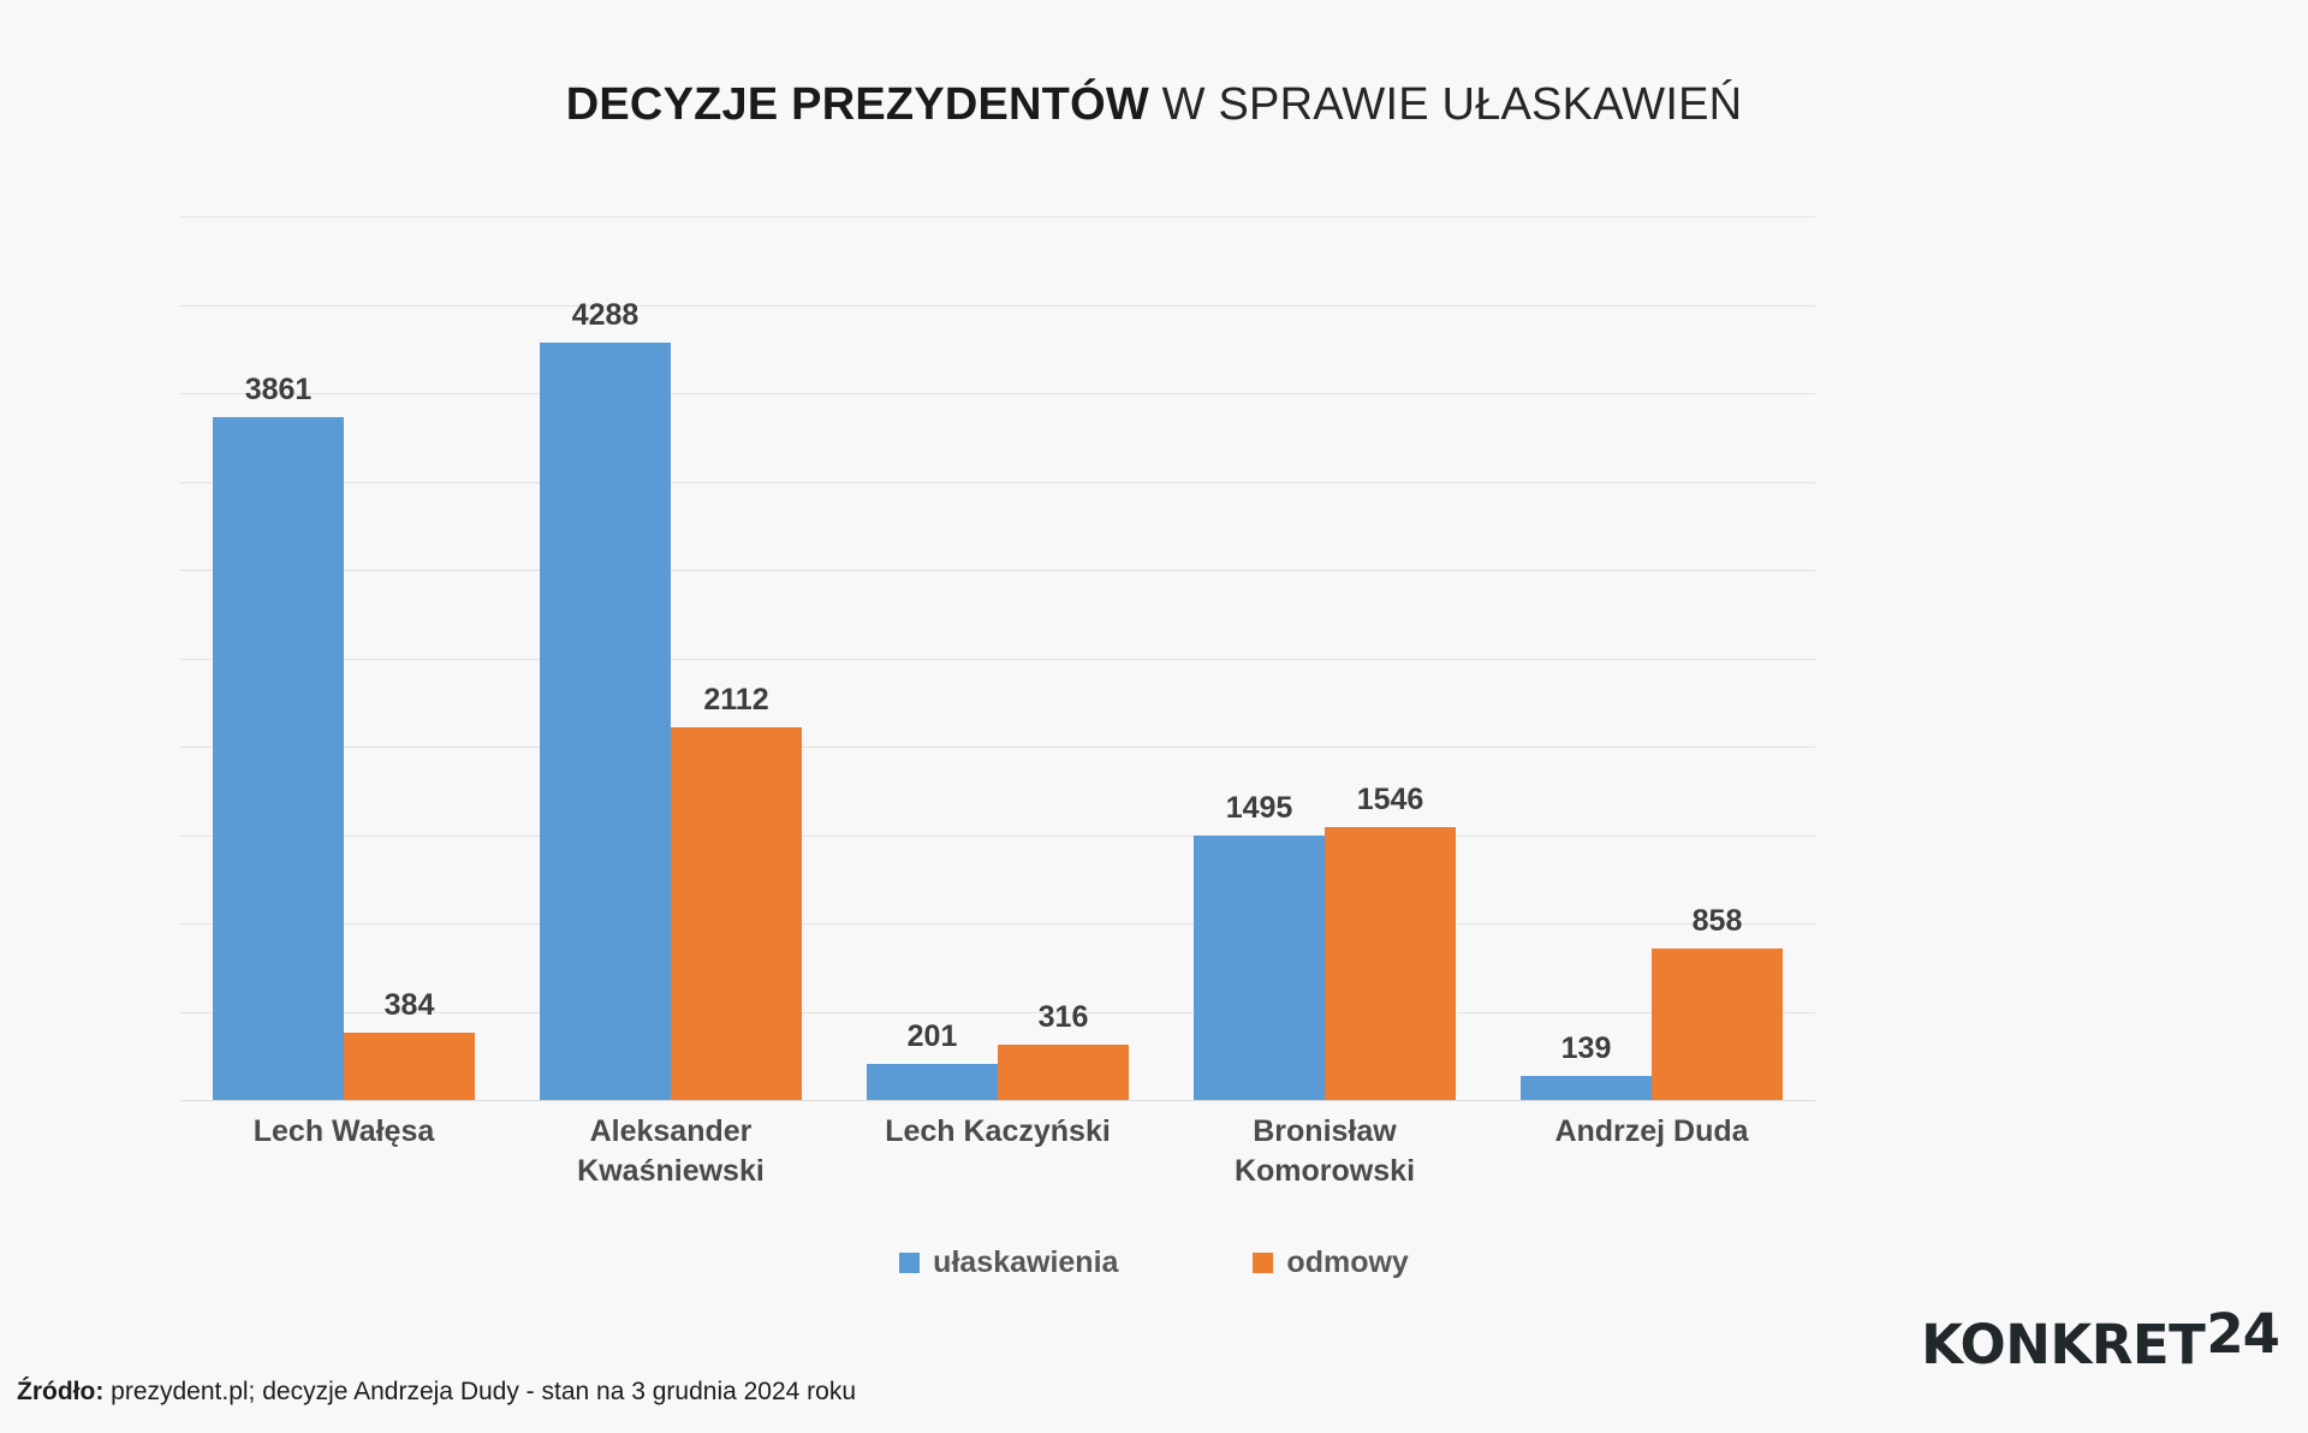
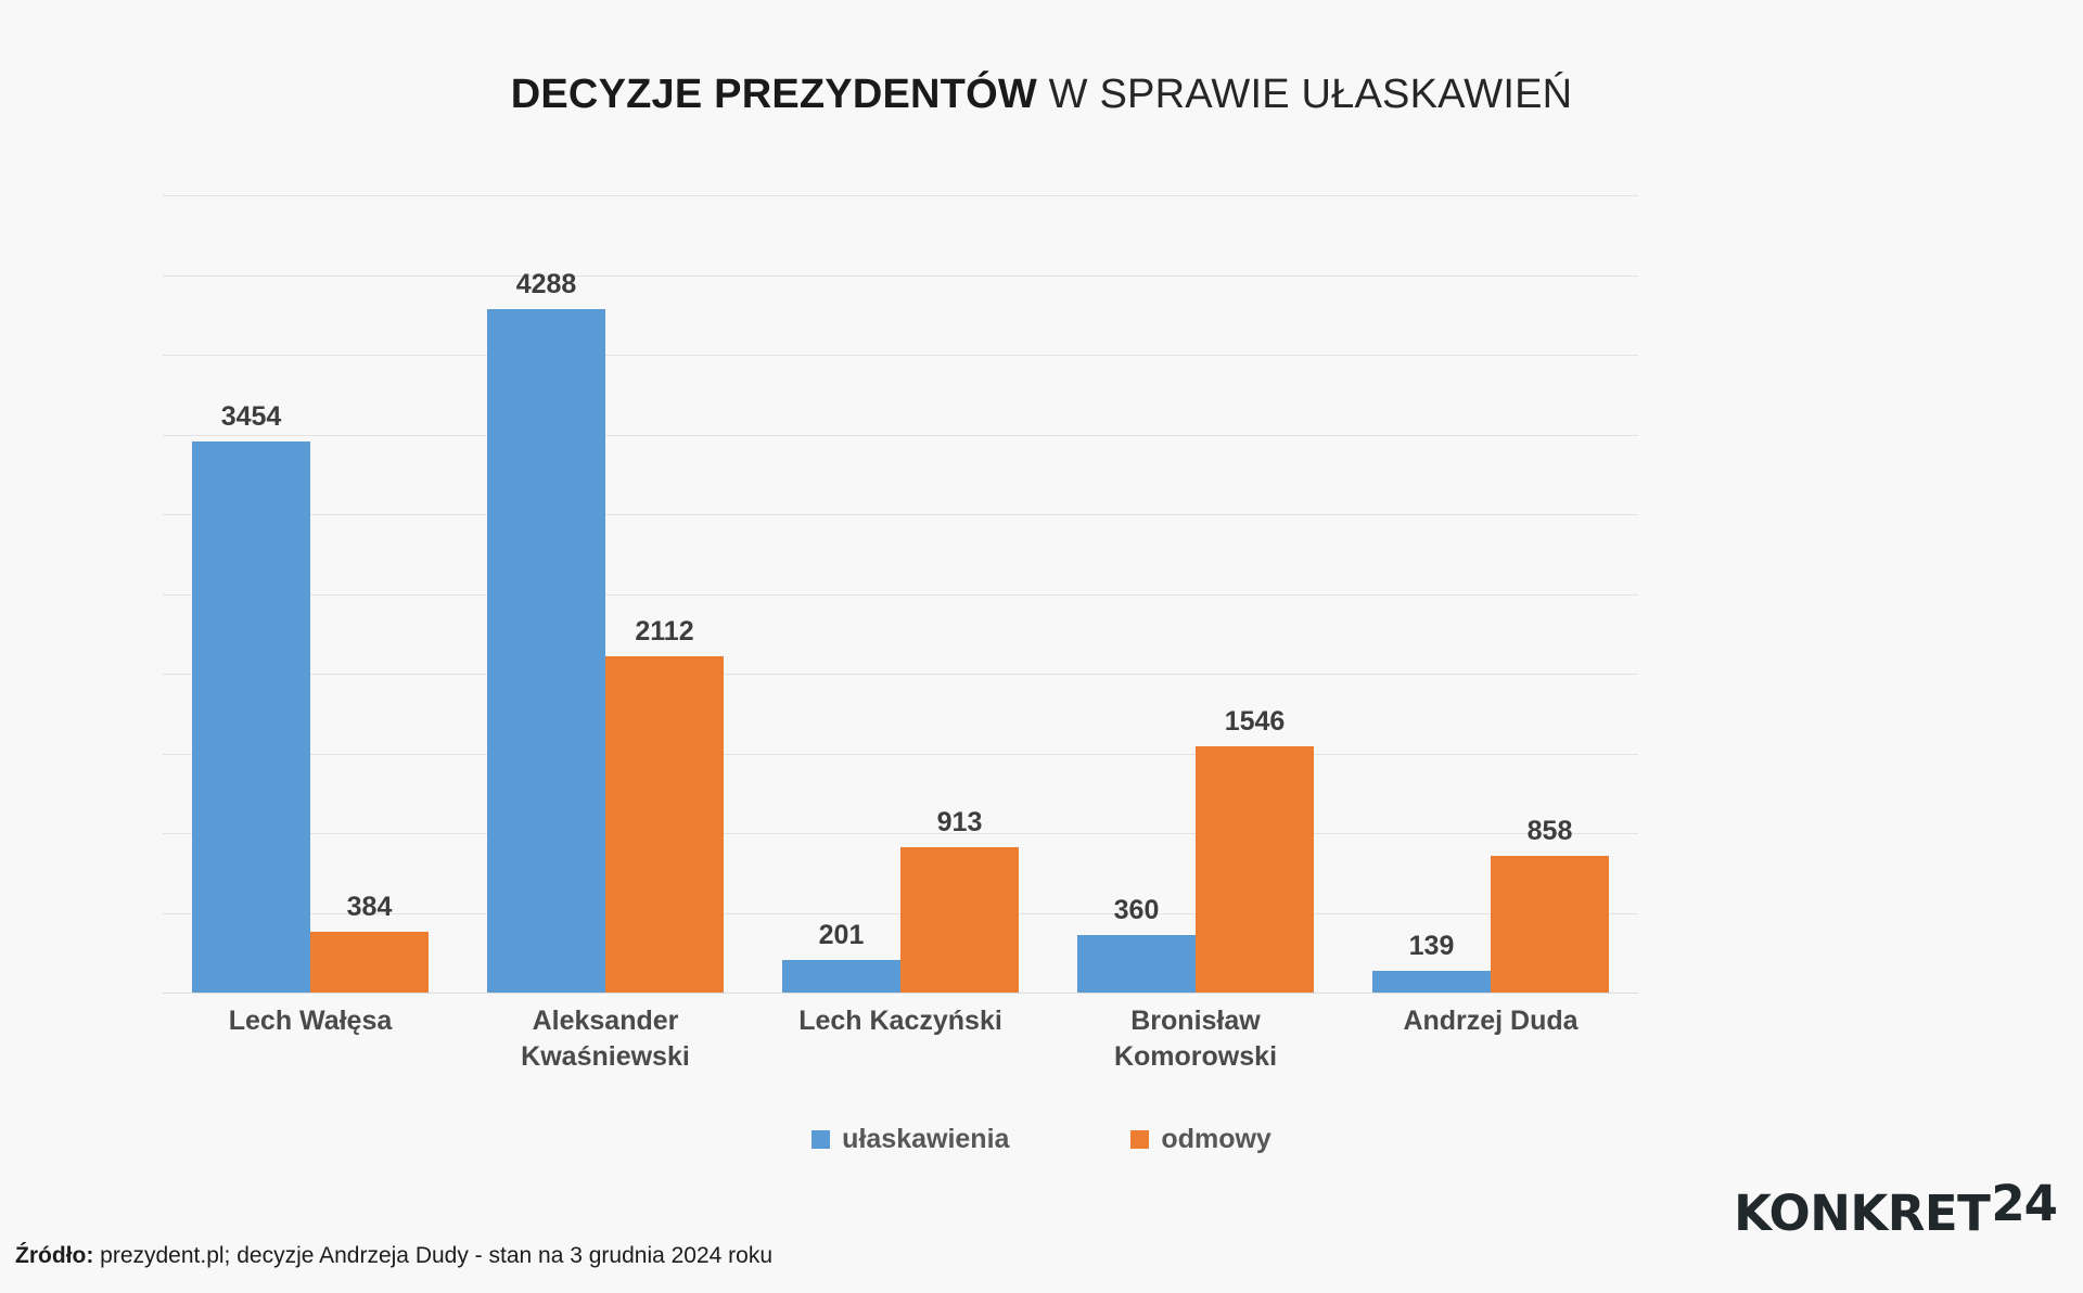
ułaskawienia/Lech Wałęsa: 3861 -> 3454
odmowy/Lech Kaczyński: 316 -> 913
ułaskawienia/Bronisław Komorowski: 1495 -> 360
